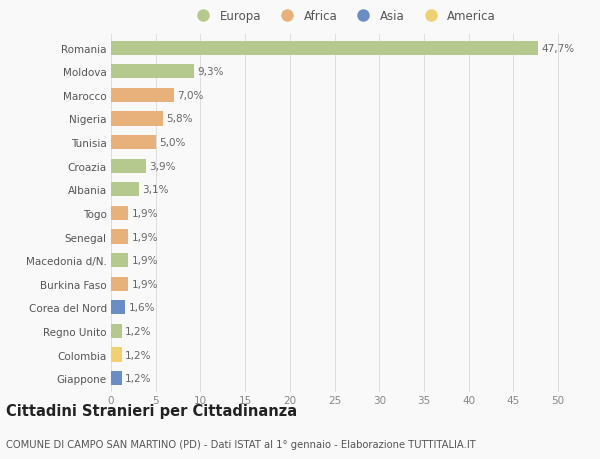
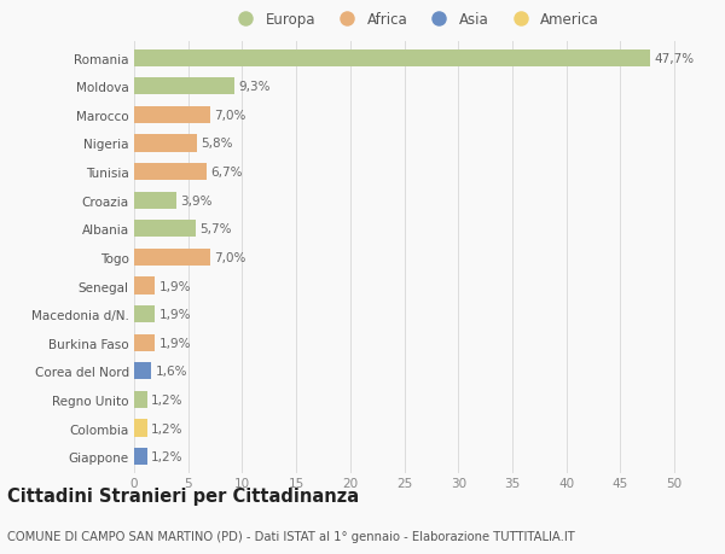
Tunisia: 5,0% -> 6,7%
Albania: 3,1% -> 5,7%
Togo: 1,9% -> 7,0%
